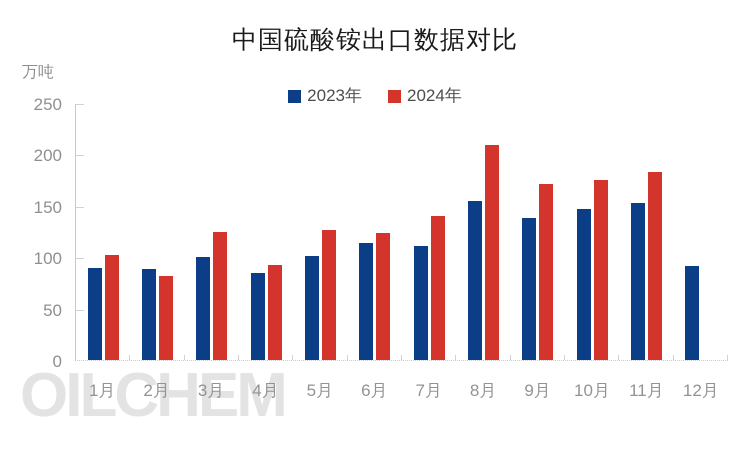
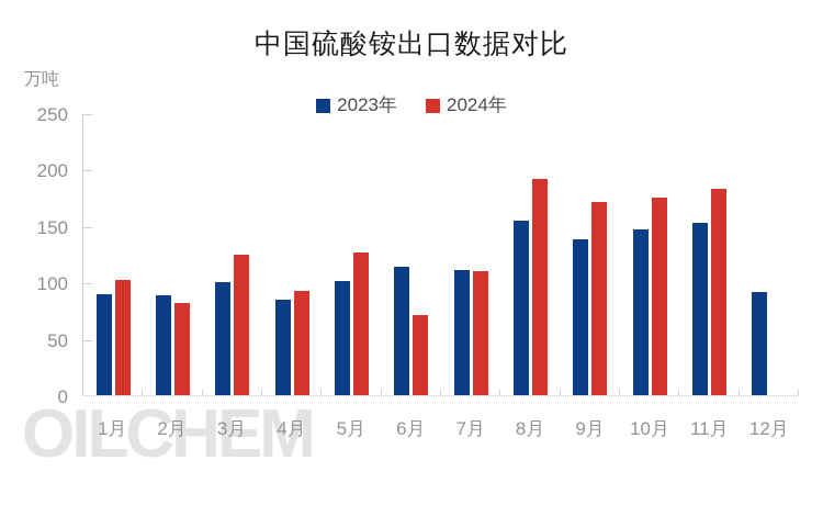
2024年/6月: 124 -> 71
2024年/7月: 141 -> 110
2024年/8月: 210 -> 192
